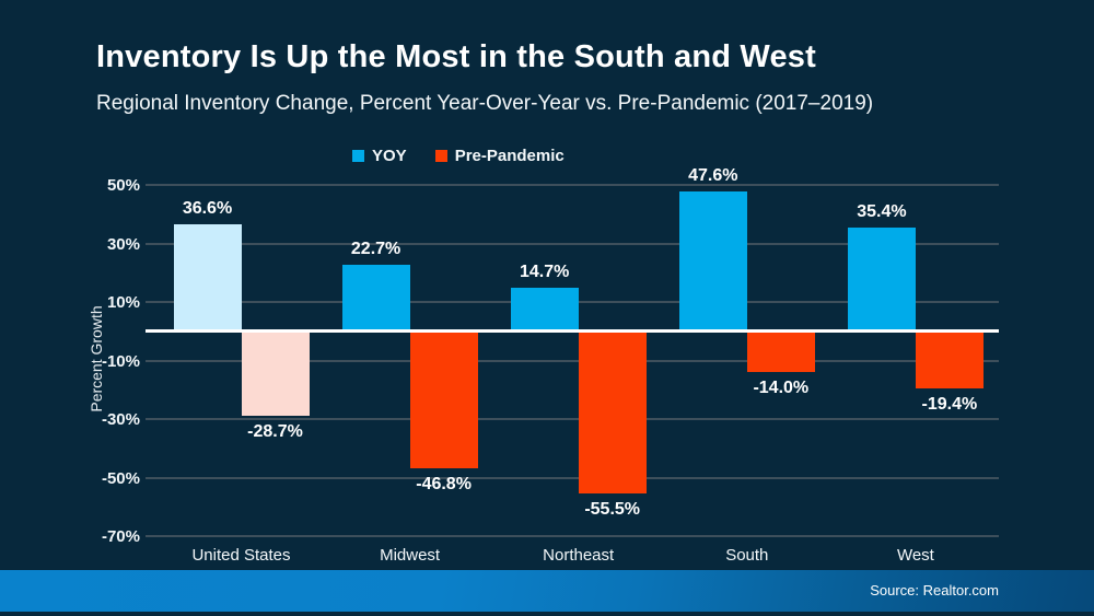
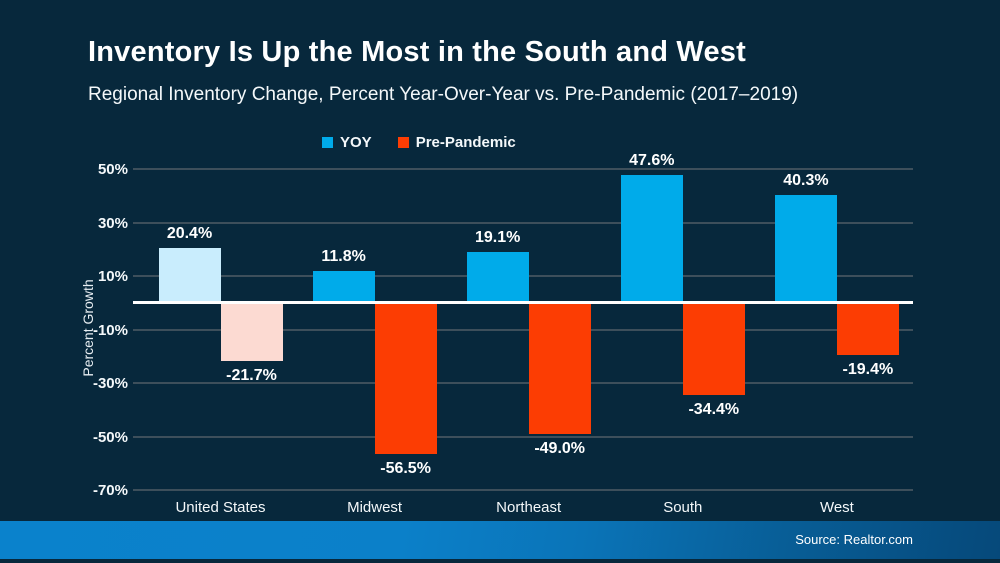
YOY/United States: 36.6% -> 20.4%
Pre-Pandemic/United States: -28.7% -> -21.7%
YOY/Midwest: 22.7% -> 11.8%
Pre-Pandemic/Midwest: -46.8% -> -56.5%
YOY/Northeast: 14.7% -> 19.1%
Pre-Pandemic/Northeast: -55.5% -> -49.0%
Pre-Pandemic/South: -14.0% -> -34.4%
YOY/West: 35.4% -> 40.3%
